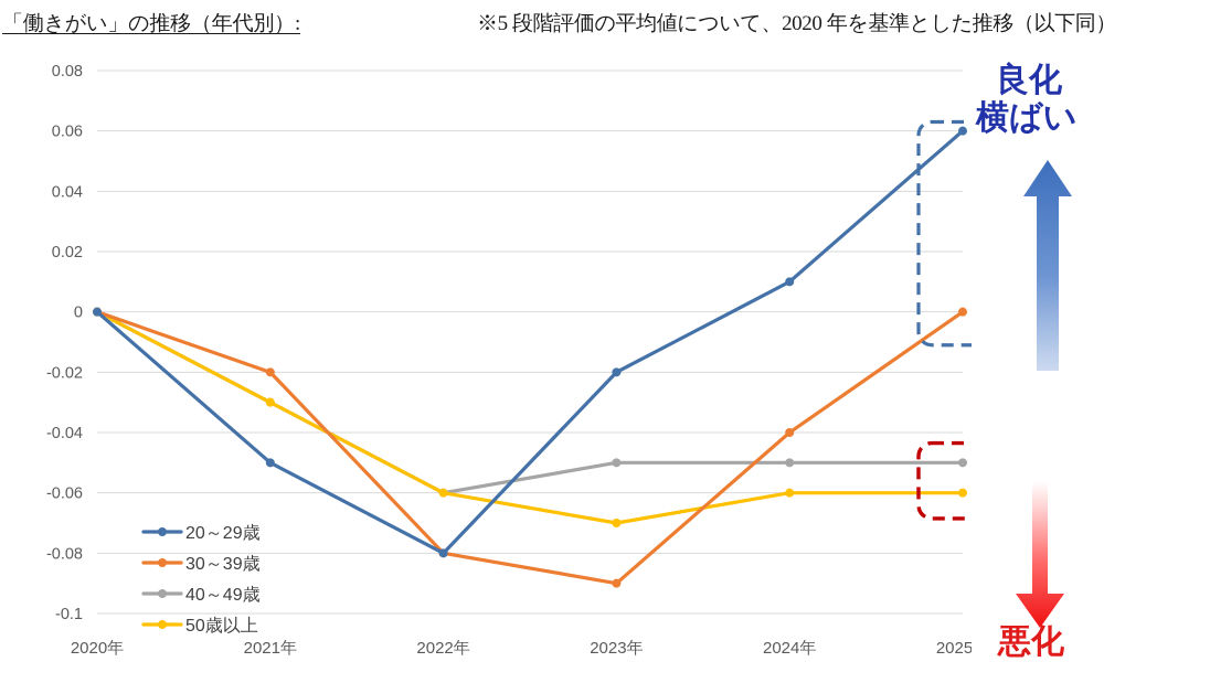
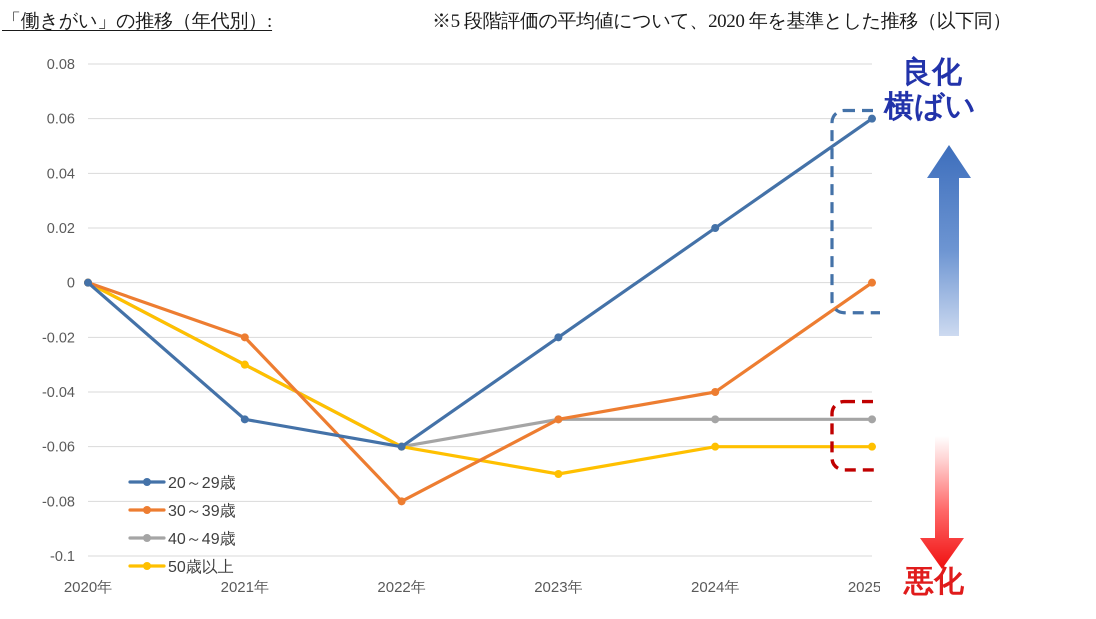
20～29歳/2022年: -0.08 -> -0.06
30～39歳/2023年: -0.09 -> -0.05
20～29歳/2024年: 0.01 -> 0.02
